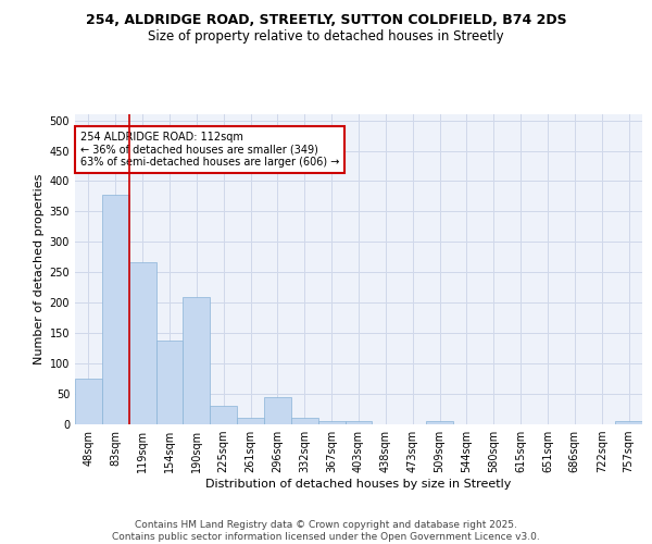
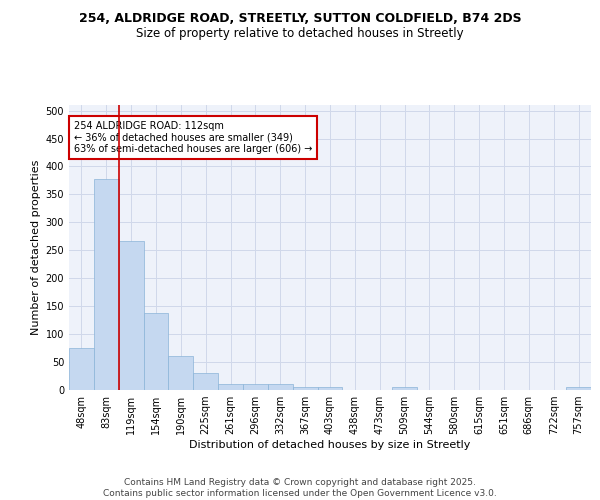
190sqm: 210 -> 60
296sqm: 44 -> 10
